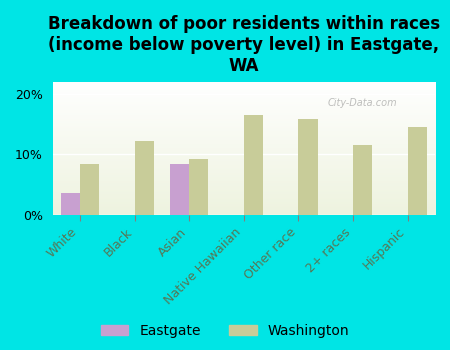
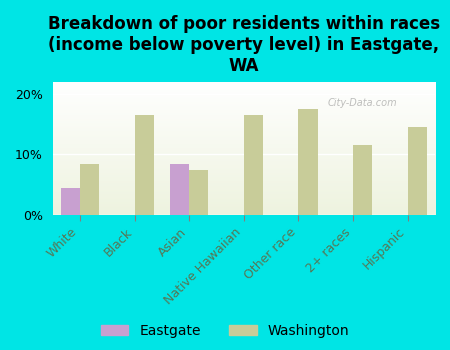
Eastgate/White: 3.6% -> 4.5%
Washington/Black: 12.2% -> 16.5%
Washington/Asian: 9.2% -> 7.5%
Washington/Other race: 15.8% -> 17.5%
